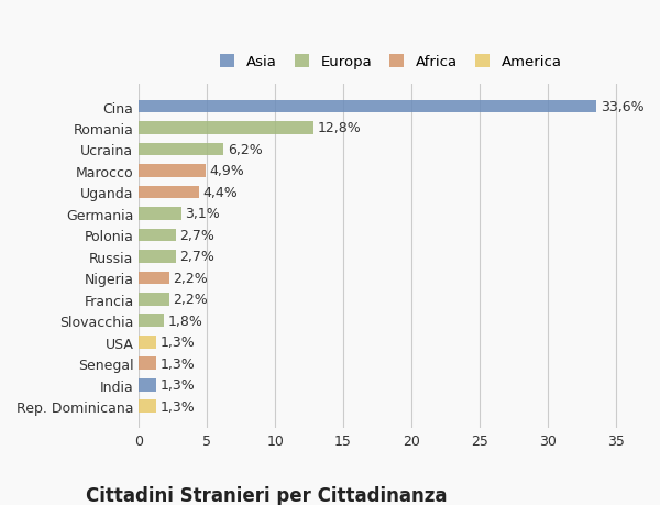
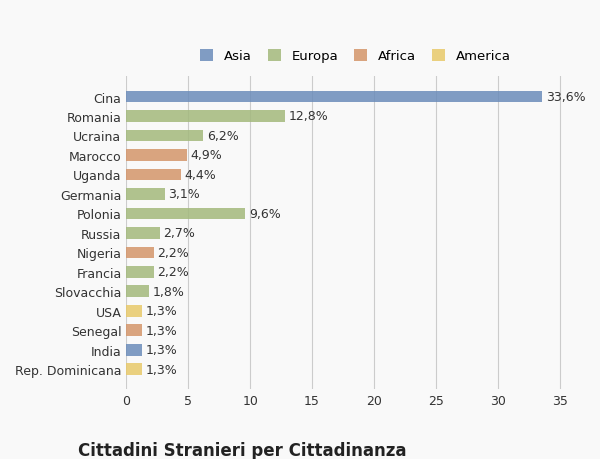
Polonia: 2,7% -> 9,6%
